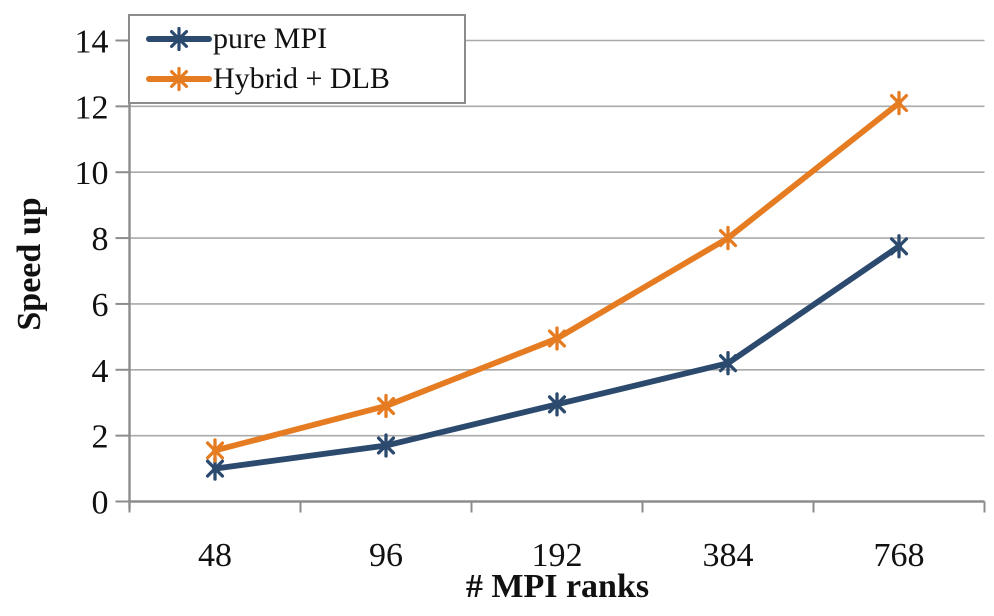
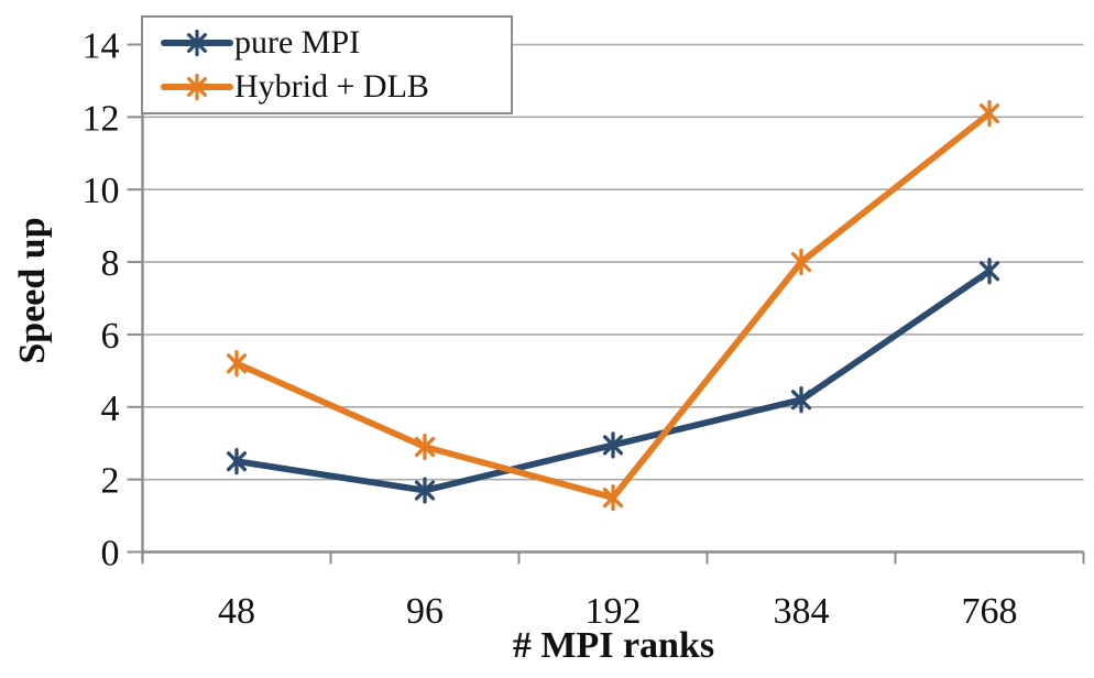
pure MPI/48: 1.0 -> 2.5
Hybrid + DLB/48: 1.6 -> 5.2
Hybrid + DLB/192: 5.0 -> 1.5
